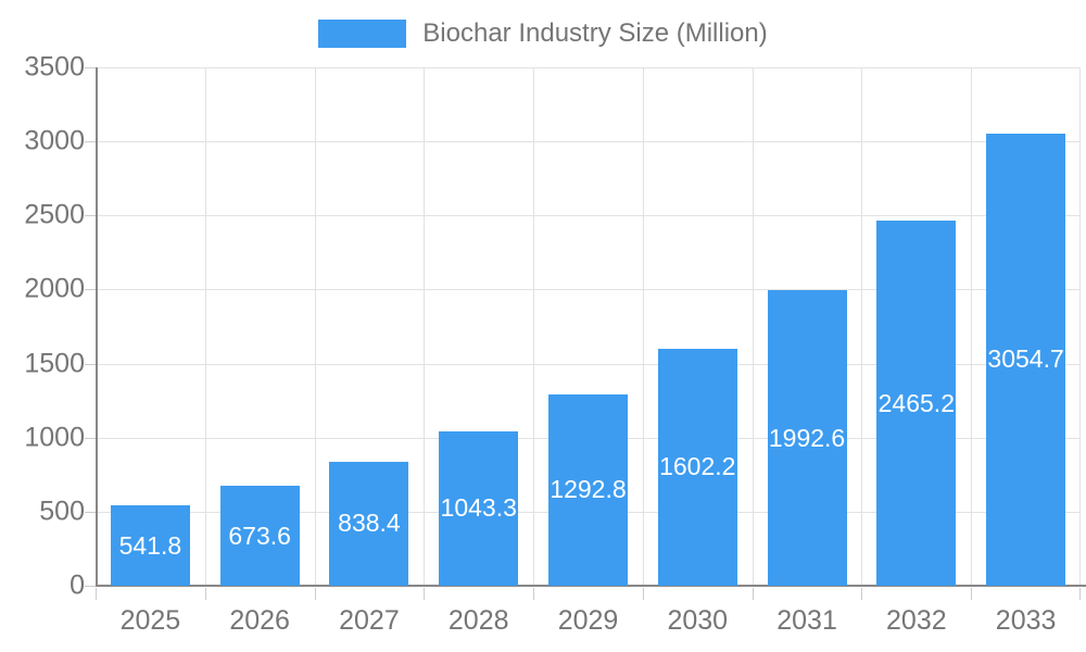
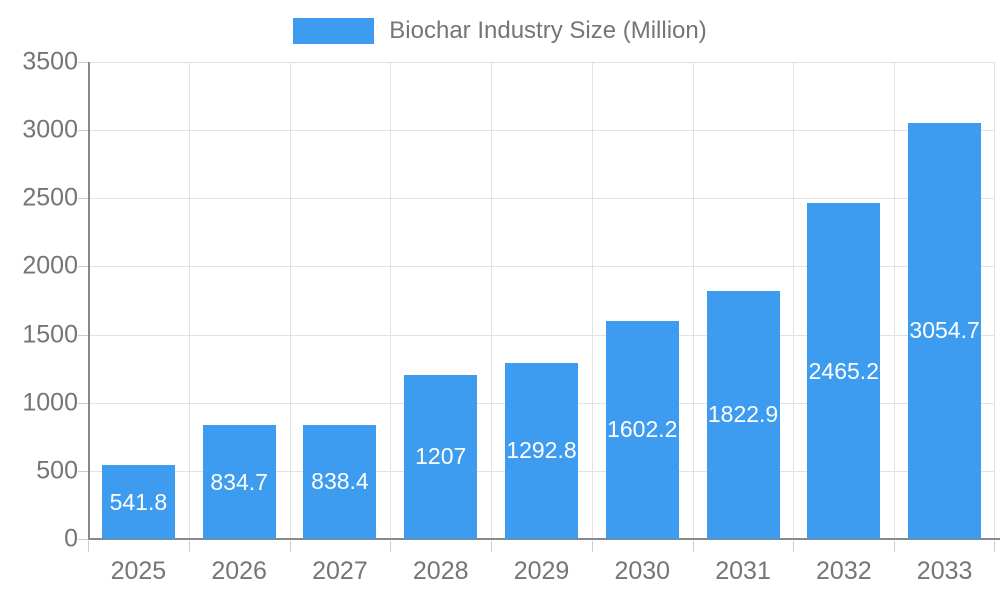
2026: 673.6 -> 834.7
2028: 1043.3 -> 1207
2031: 1992.6 -> 1822.9
